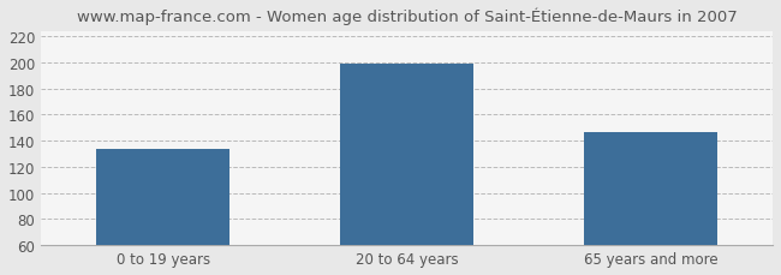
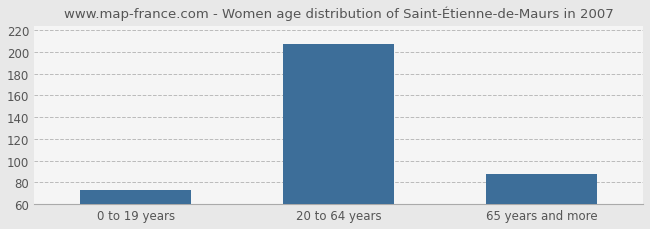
0 to 19 years: 134 -> 73
20 to 64 years: 199 -> 207
65 years and more: 147 -> 88
